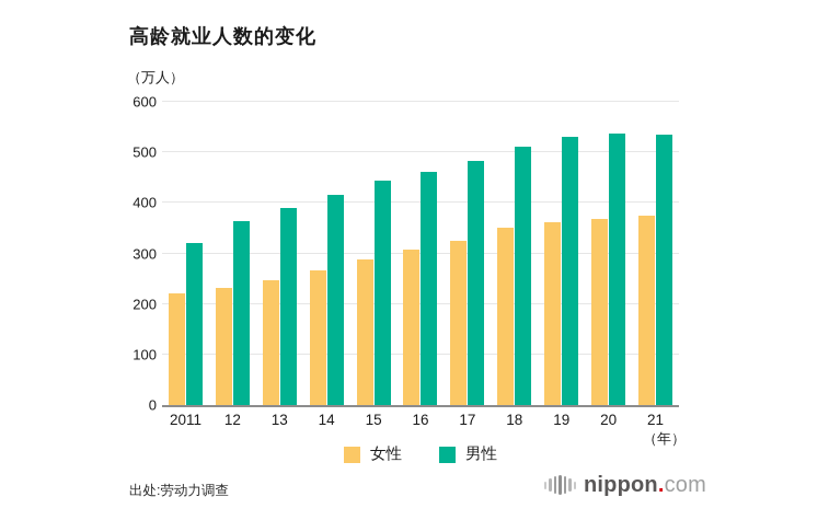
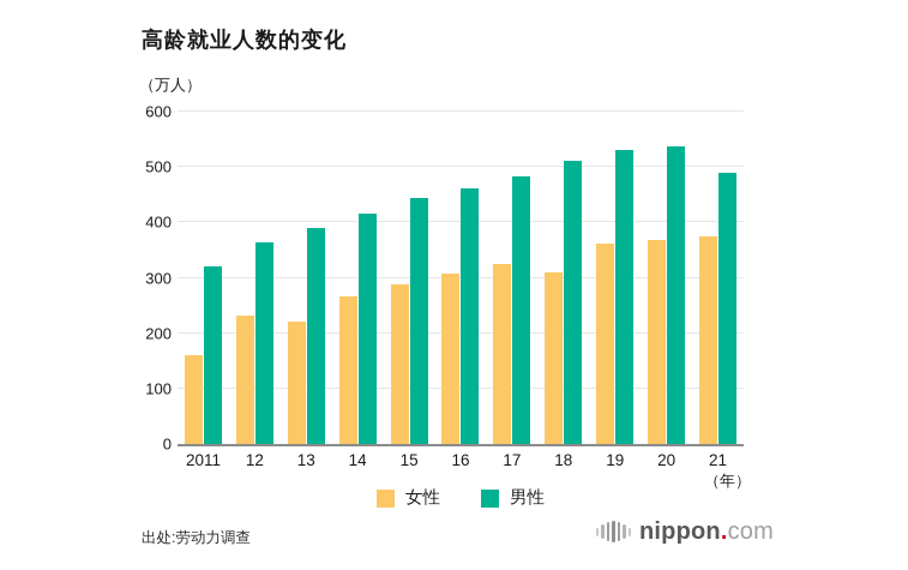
女性/2011: 220 -> 160
女性/13: 250 -> 220
女性/18: 350 -> 310
男性/21: 530 -> 490
